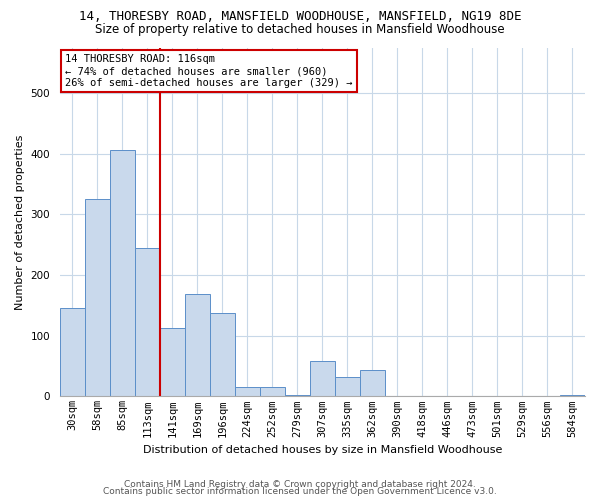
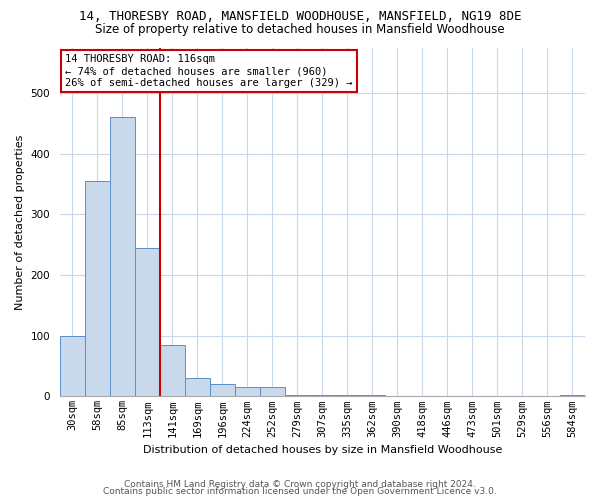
30sqm: 146 -> 100
58sqm: 326 -> 355
85sqm: 406 -> 460
141sqm: 112 -> 85
169sqm: 168 -> 30
196sqm: 138 -> 20
307sqm: 58 -> 2
335sqm: 32 -> 2
362sqm: 44 -> 2
